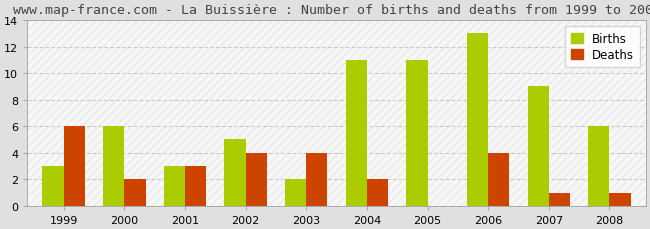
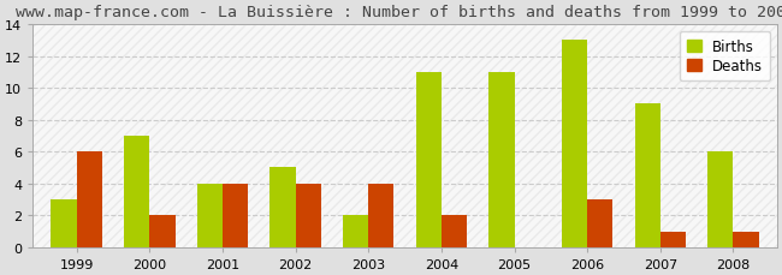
Births/2000: 6 -> 7
Births/2001: 3 -> 4
Deaths/2001: 3 -> 4
Deaths/2006: 4 -> 3
